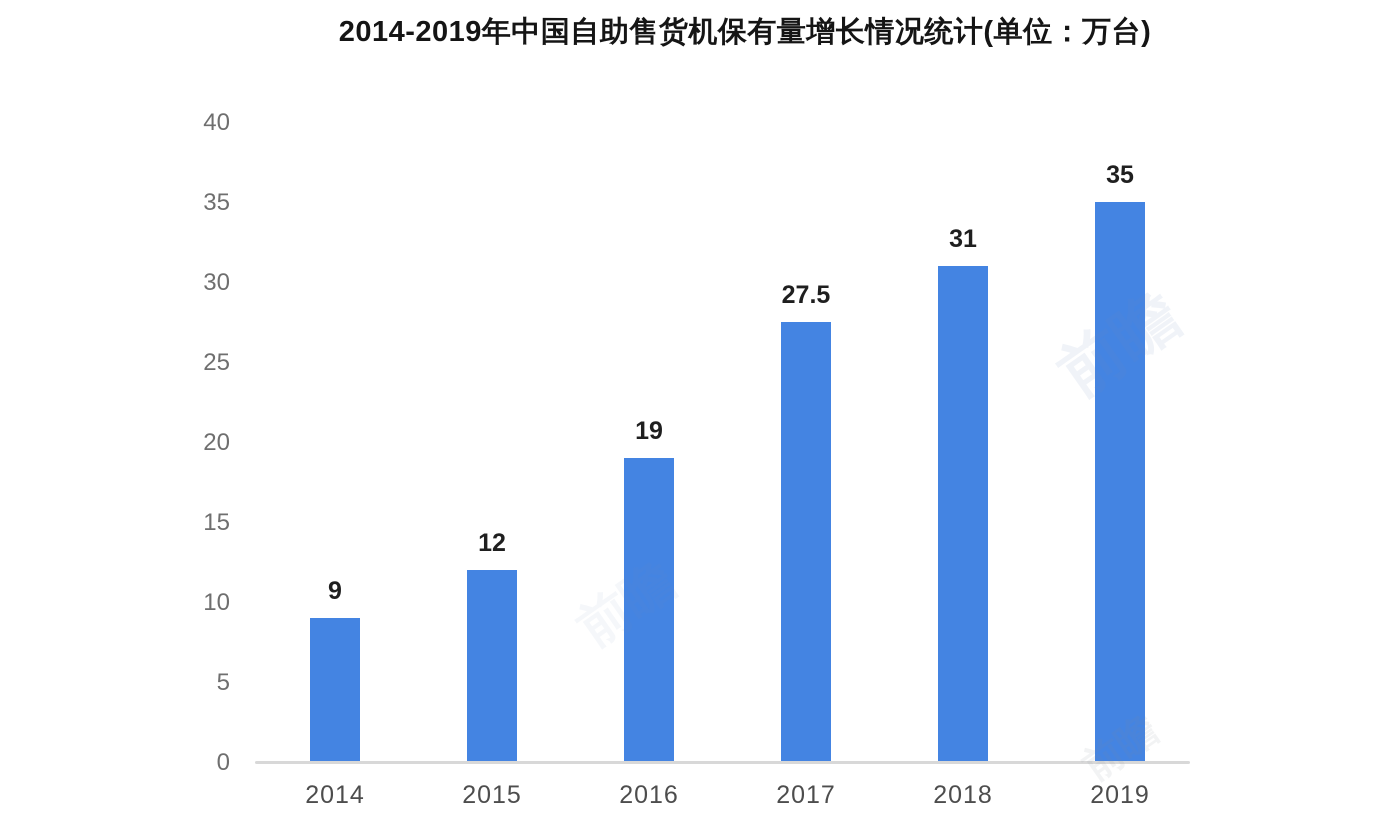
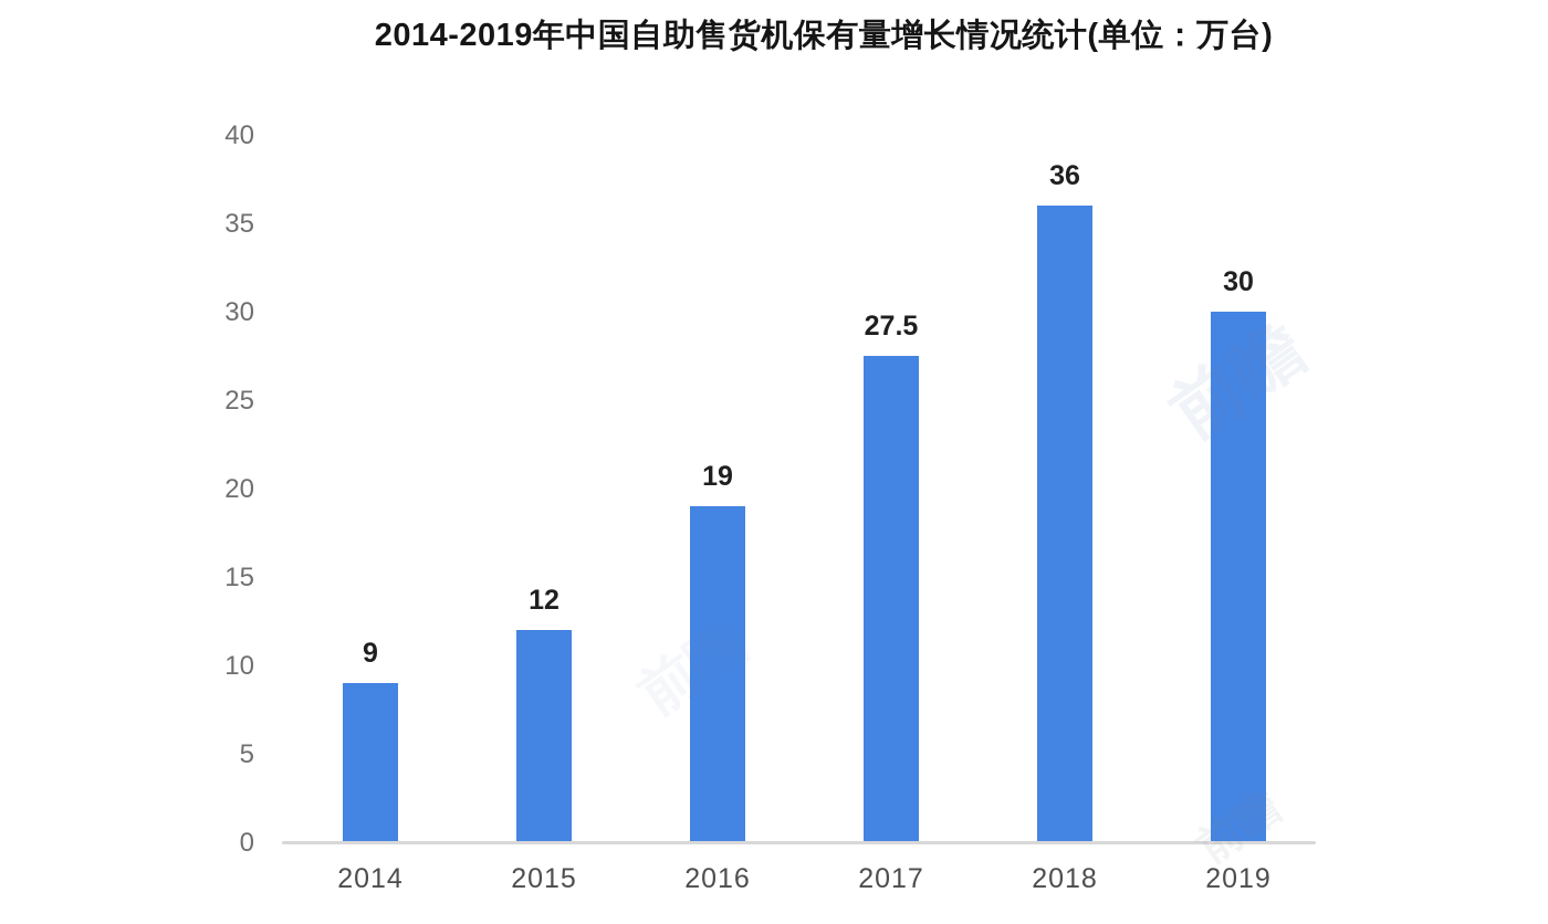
2018: 31 -> 36
2019: 35 -> 30
